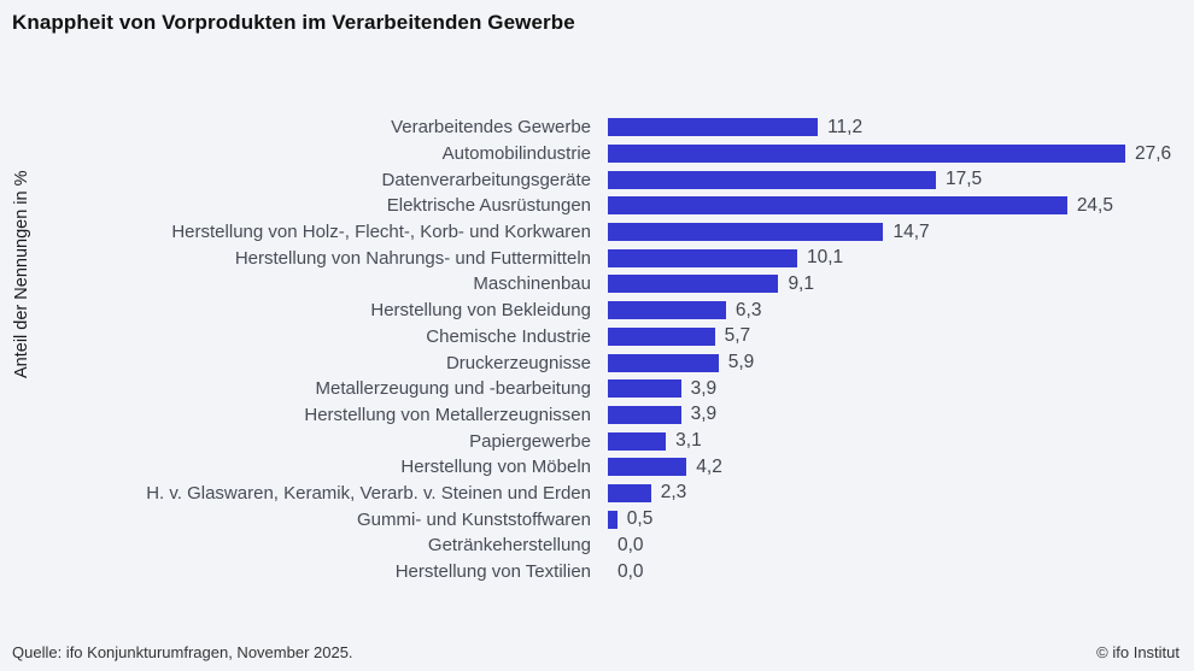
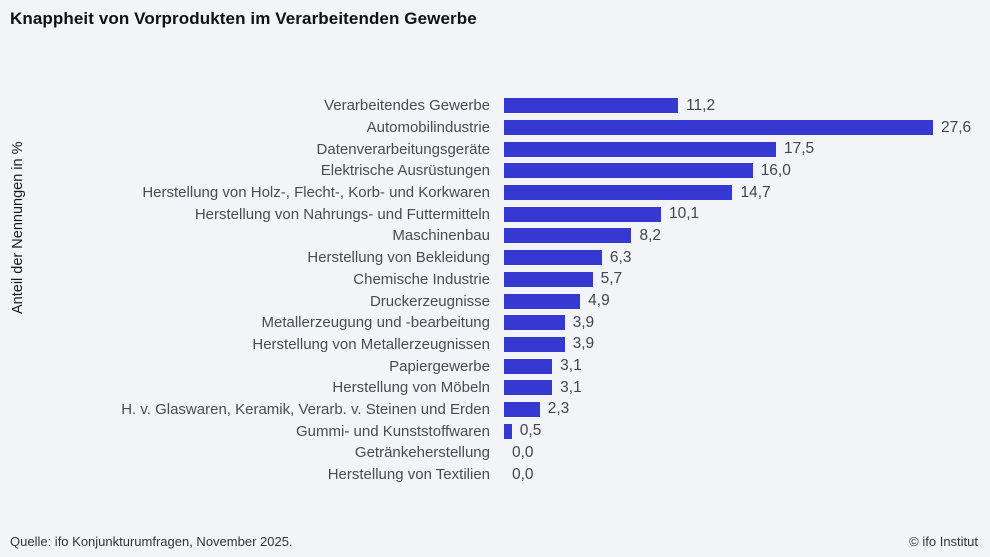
Elektrische Ausrüstungen: 24,5 -> 16,0
Maschinenbau: 9,1 -> 8,2
Druckerzeugnisse: 5,9 -> 4,9
Herstellung von Möbeln: 4,2 -> 3,1
